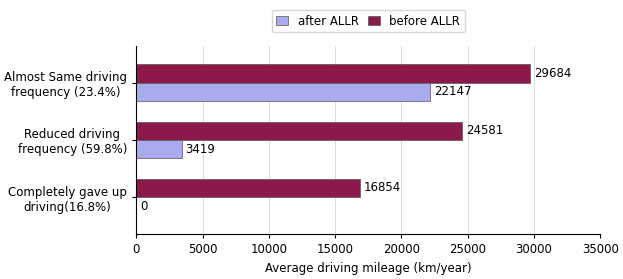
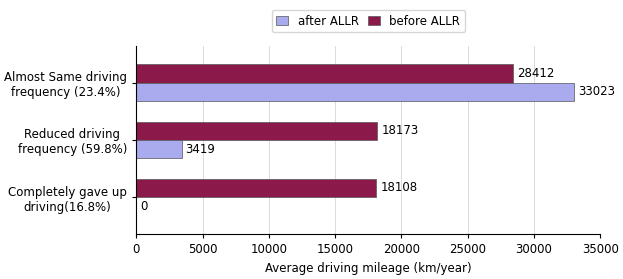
before ALLR/Almost Same driving frequency (23.4%): 29684 -> 28412
after ALLR/Almost Same driving frequency (23.4%): 22147 -> 33023
before ALLR/Reduced driving frequency (59.8%): 24581 -> 18173
before ALLR/Completely gave up driving(16.8%): 16854 -> 18108
